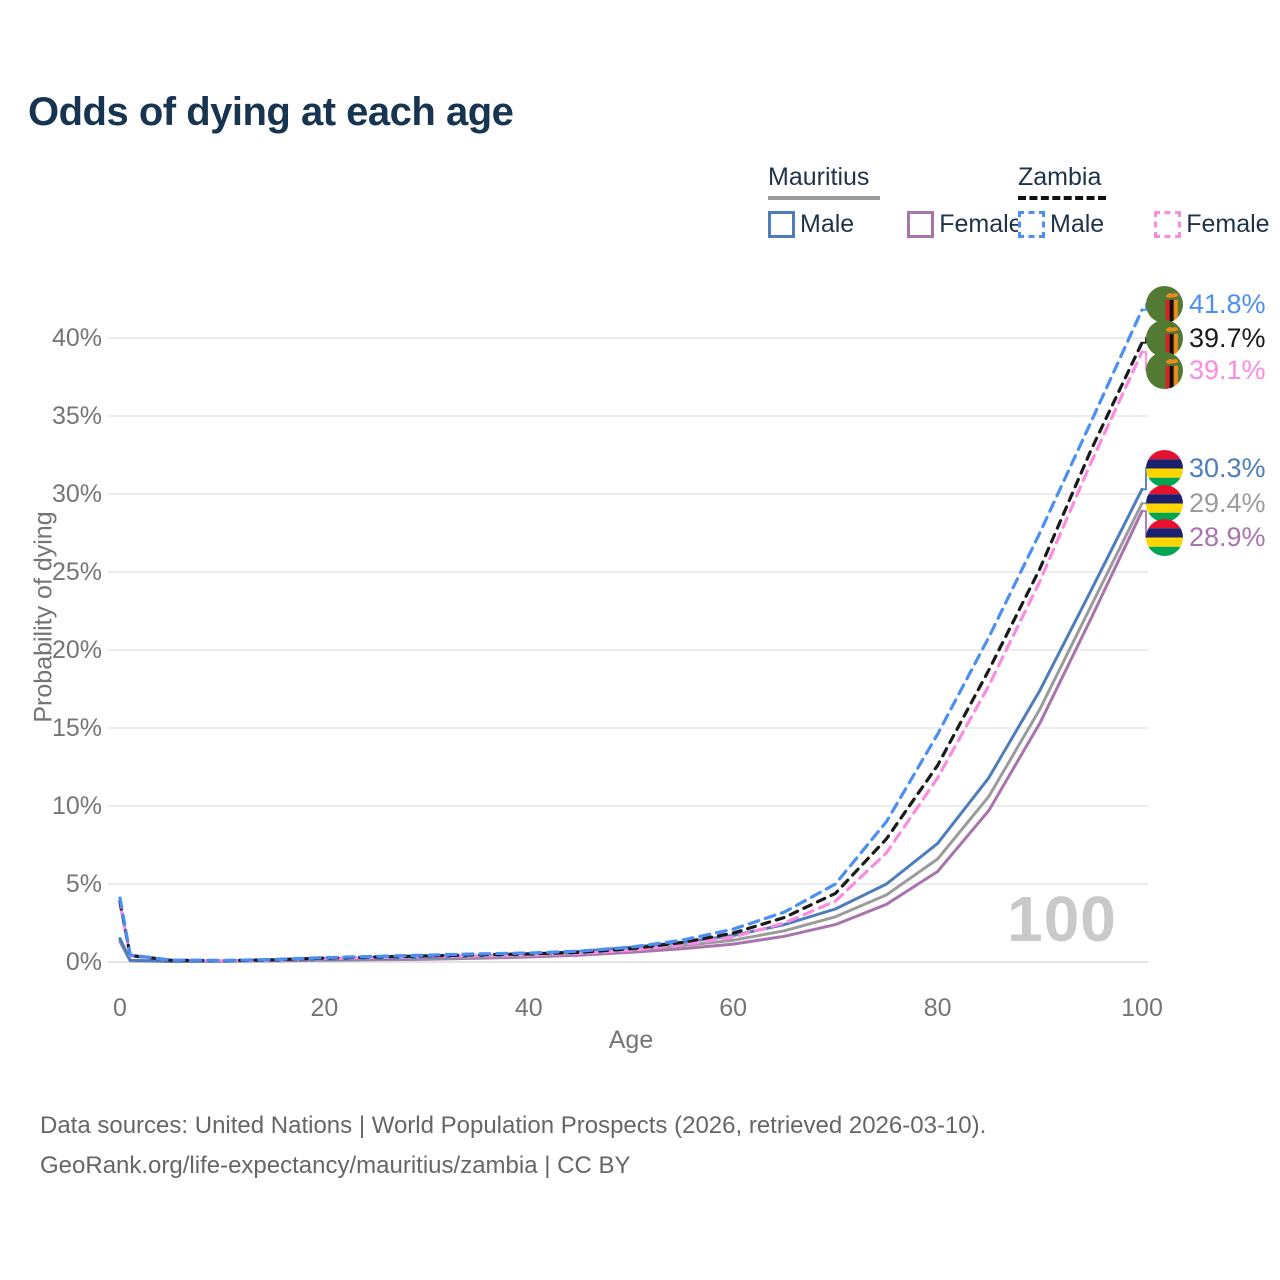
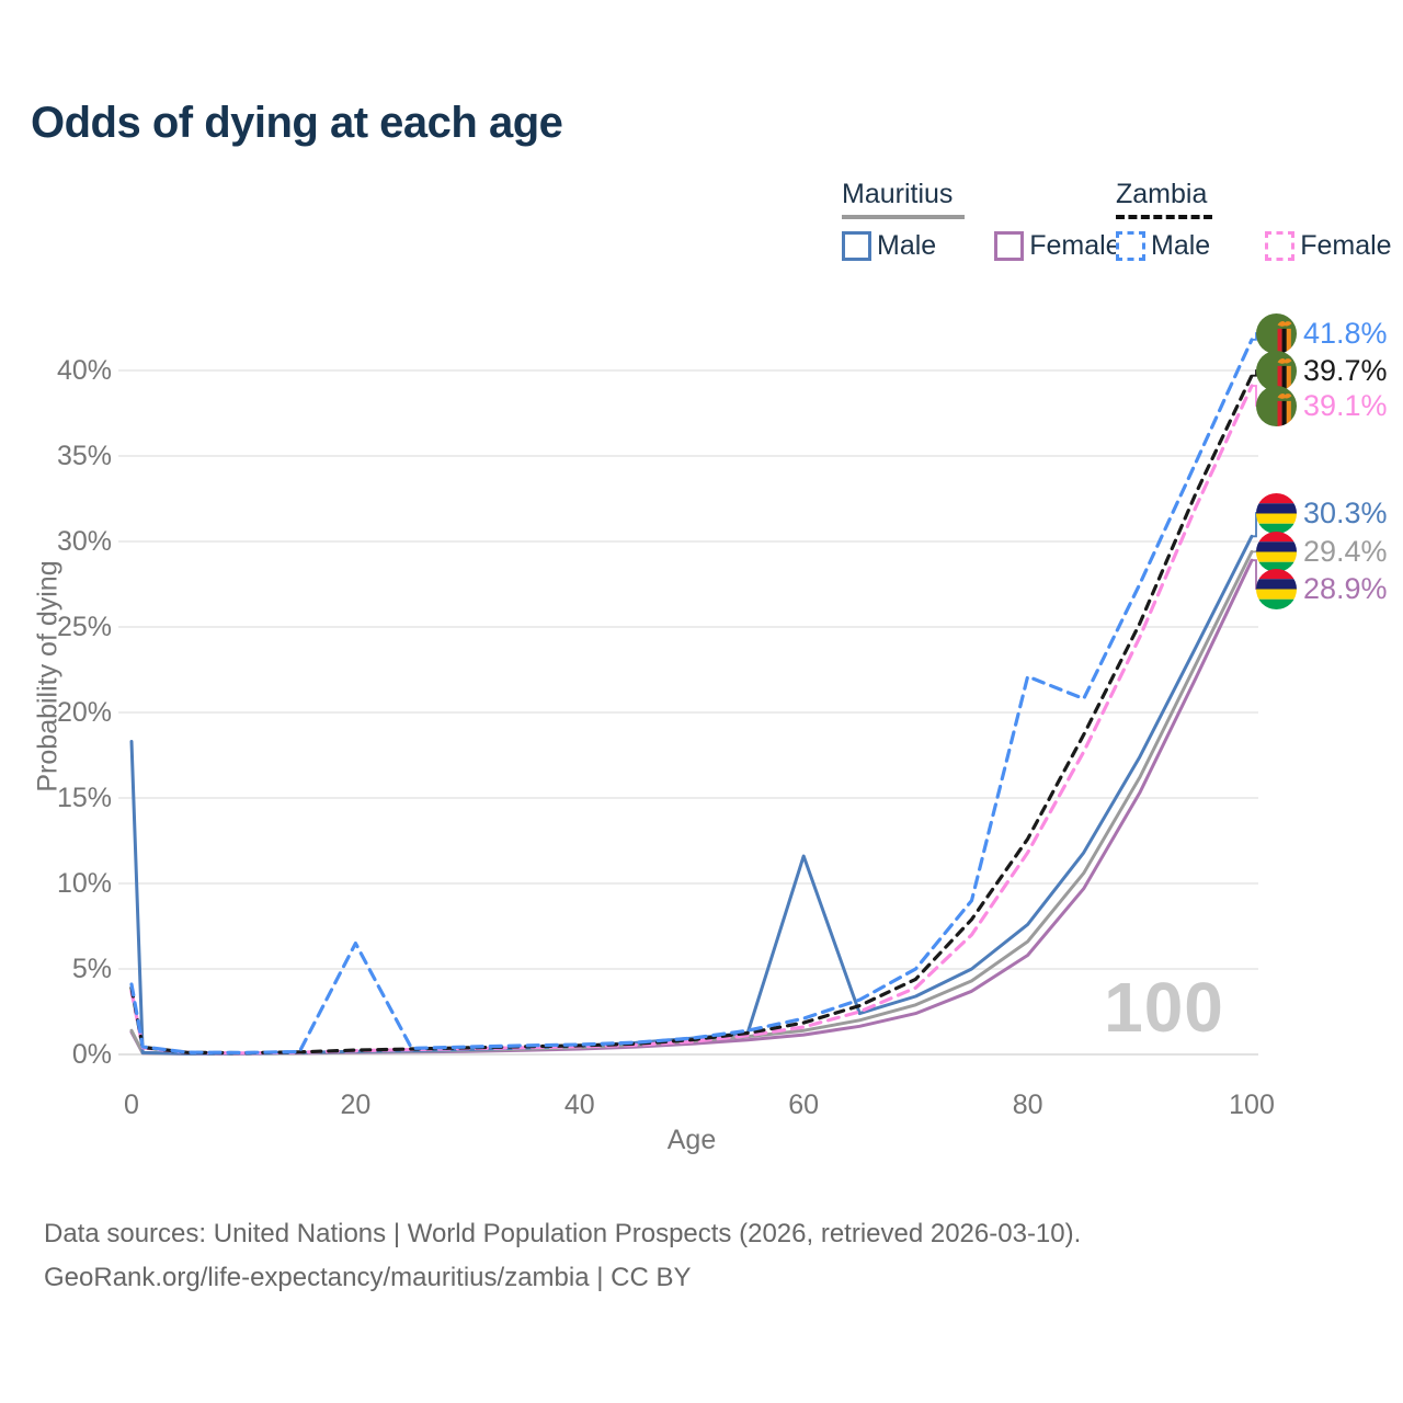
Mauritius Male/0: 1.5% -> 18.3%
Zambia Male/20: 0.3% -> 6.5%
Mauritius Male/60: 1.7% -> 11.6%
Zambia Male/80: 14.6% -> 22.1%
